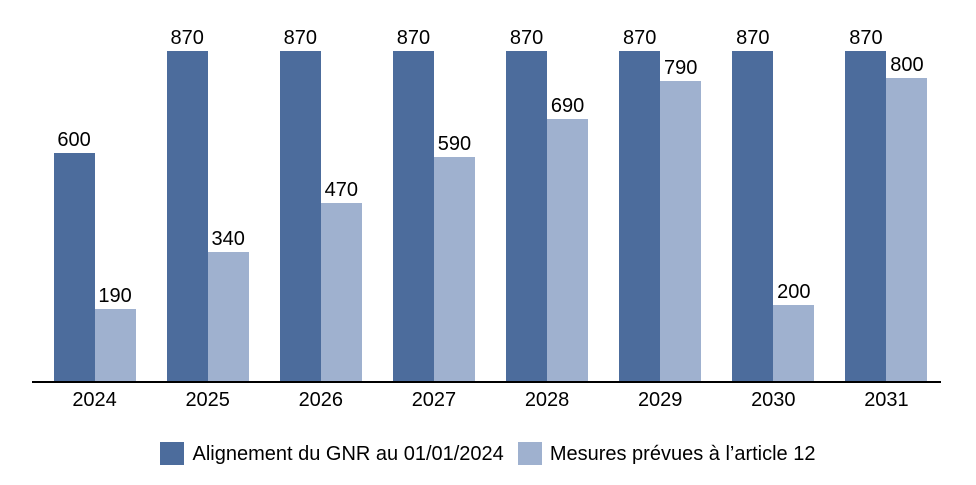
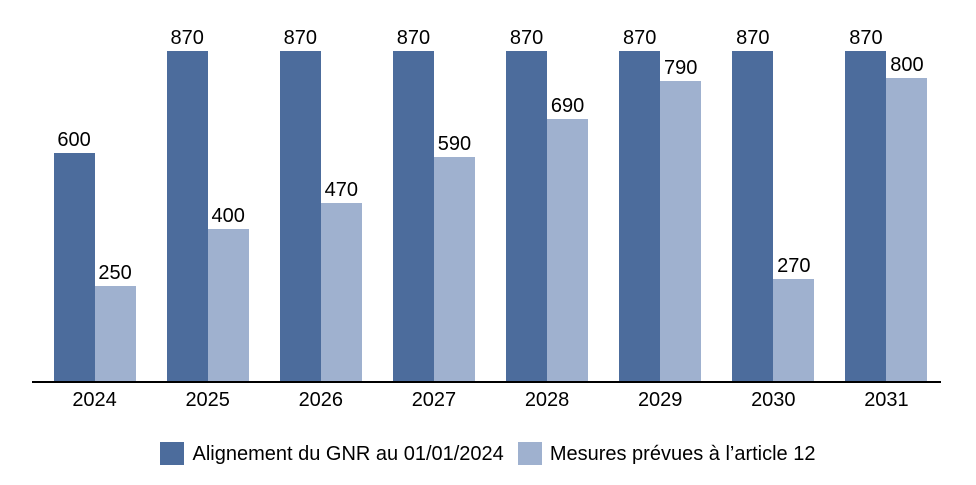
Mesures prévues à l’article 12/2024: 190 -> 250
Mesures prévues à l’article 12/2025: 340 -> 400
Mesures prévues à l’article 12/2030: 200 -> 270
